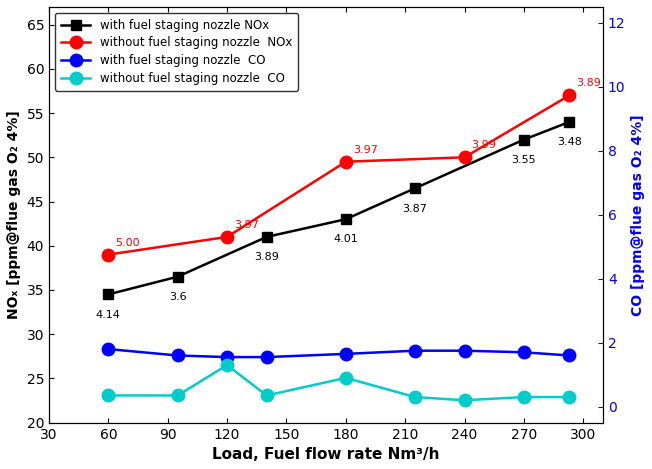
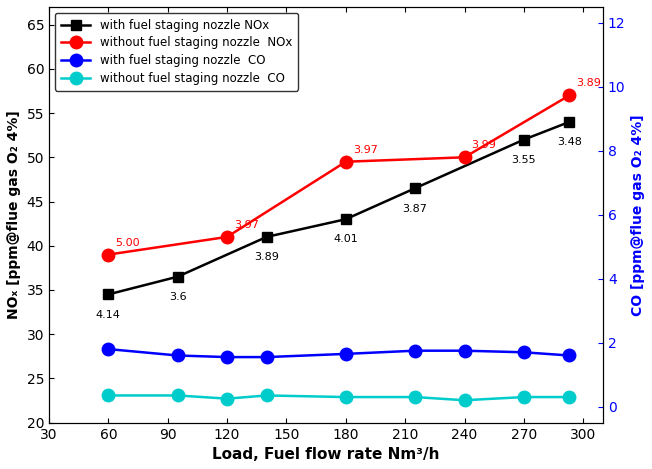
without fuel staging nozzle CO/120: 1.30 -> 0.25
without fuel staging nozzle CO/180: 0.90 -> 0.30
